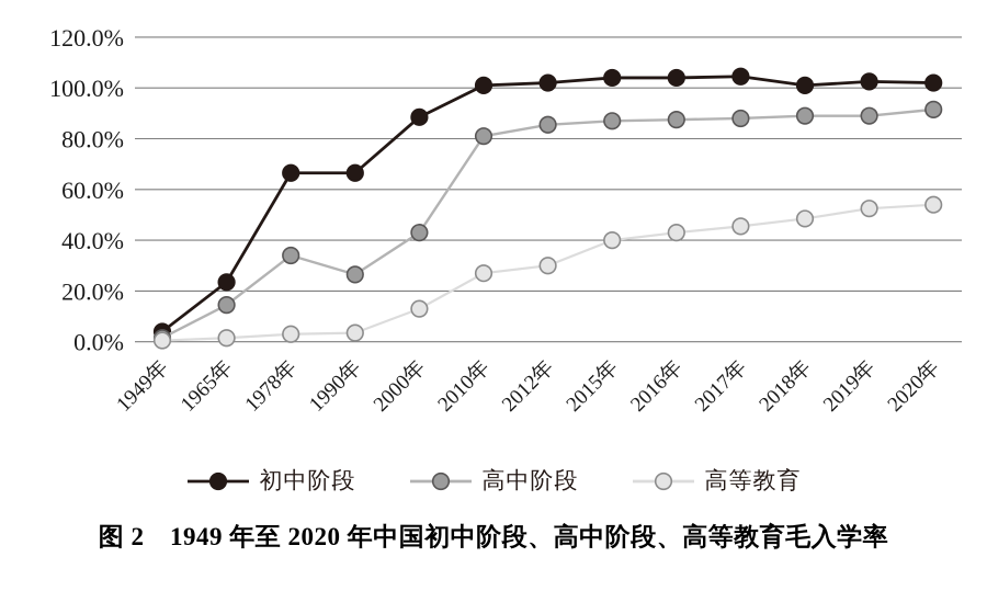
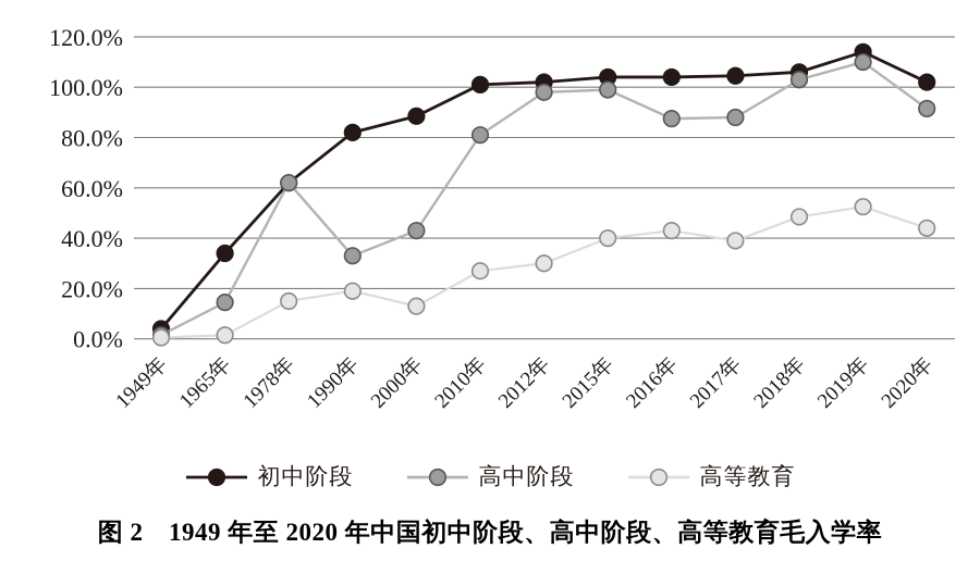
初中阶段/1965年: 24% -> 34%
初中阶段/1978年: 66% -> 62%
高中阶段/1978年: 34% -> 62%
高等教育/1978年: 3% -> 15%
初中阶段/1990年: 66% -> 82%
高中阶段/1990年: 26% -> 33%
高等教育/1990年: 4% -> 19%
高中阶段/2012年: 86% -> 98%
高中阶段/2015年: 87% -> 99%
高等教育/2017年: 46% -> 39%
初中阶段/2018年: 101% -> 106%
高中阶段/2018年: 89% -> 103%
初中阶段/2019年: 102% -> 114%
高中阶段/2019年: 89% -> 110%
高等教育/2020年: 54% -> 44%
